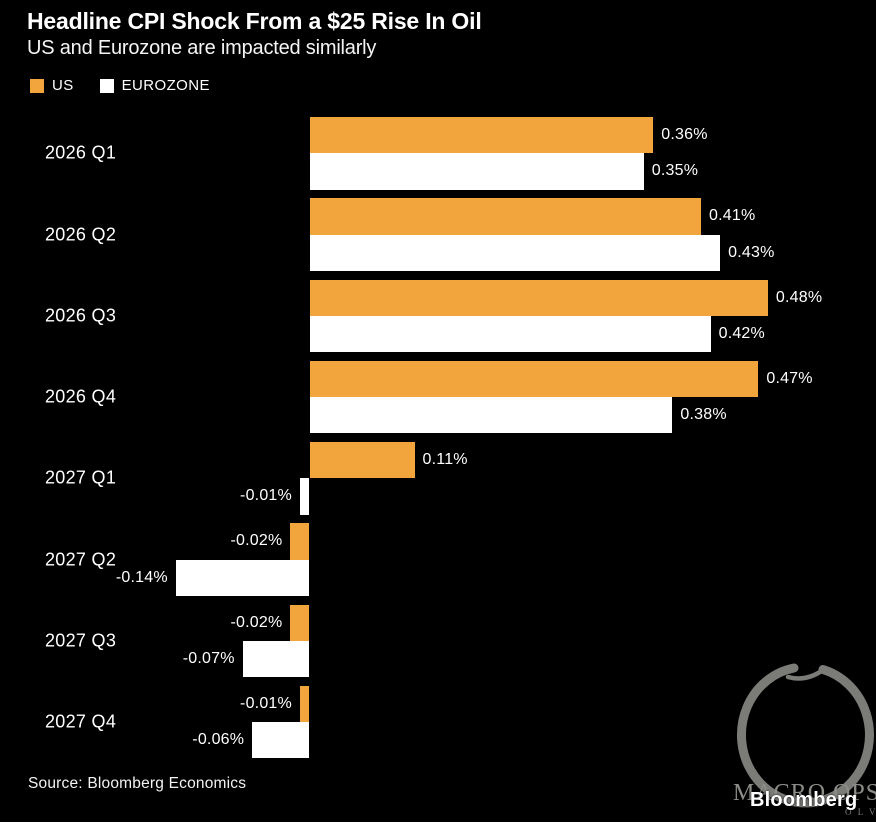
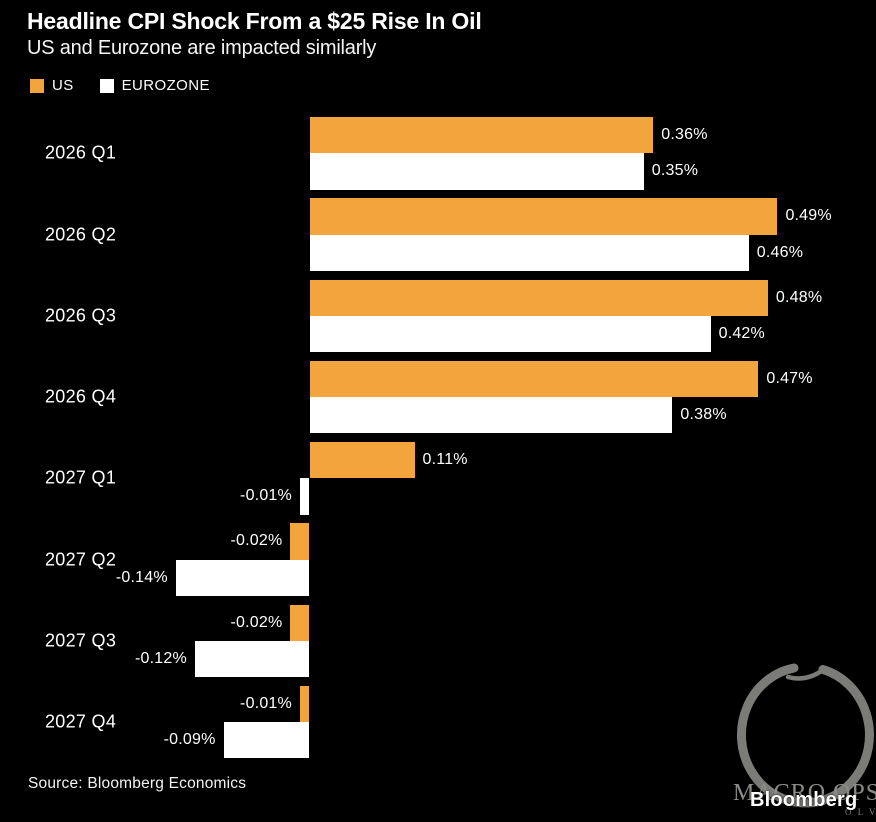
US/2026 Q2: 0.41% -> 0.49%
EUROZONE/2026 Q2: 0.43% -> 0.46%
EUROZONE/2027 Q3: -0.07% -> -0.12%
EUROZONE/2027 Q4: -0.06% -> -0.09%
